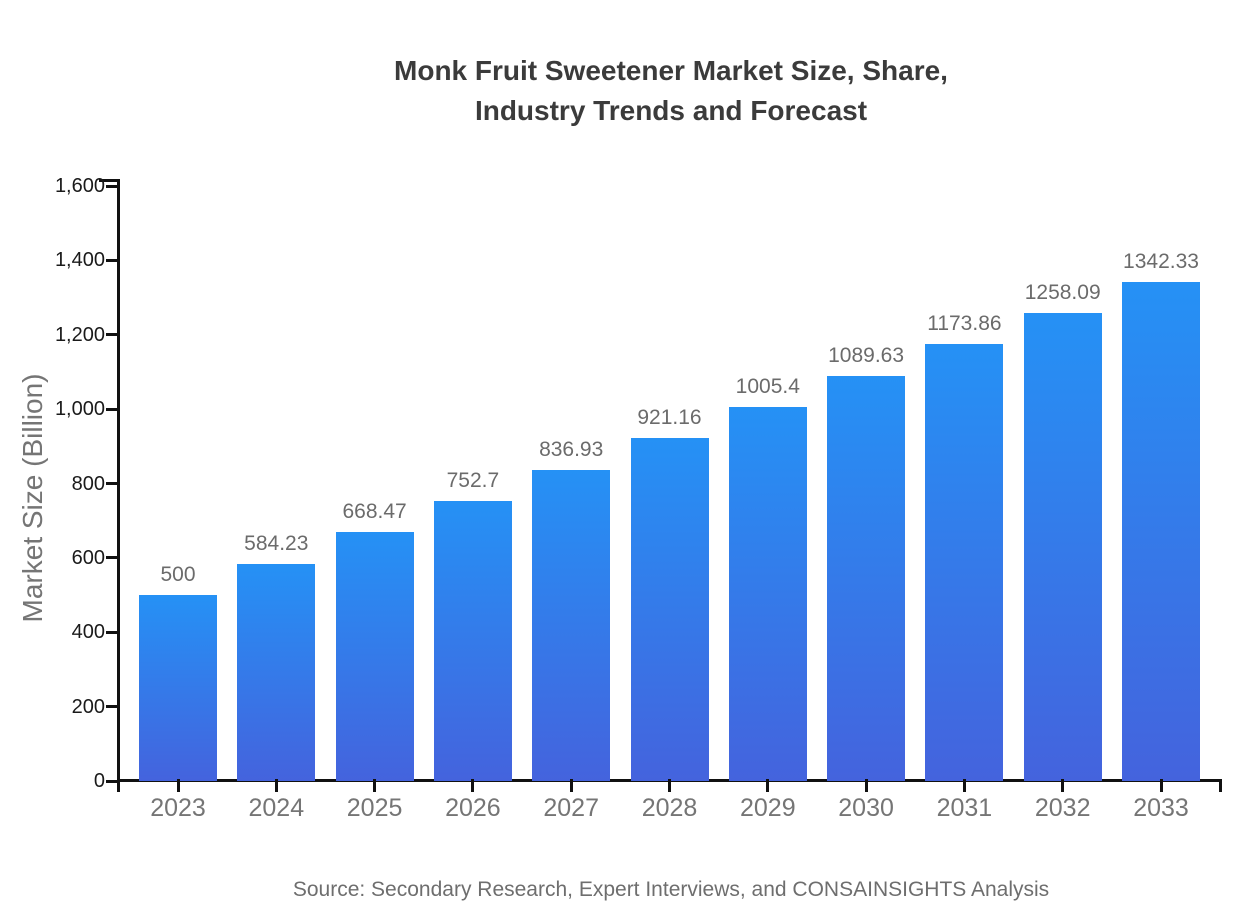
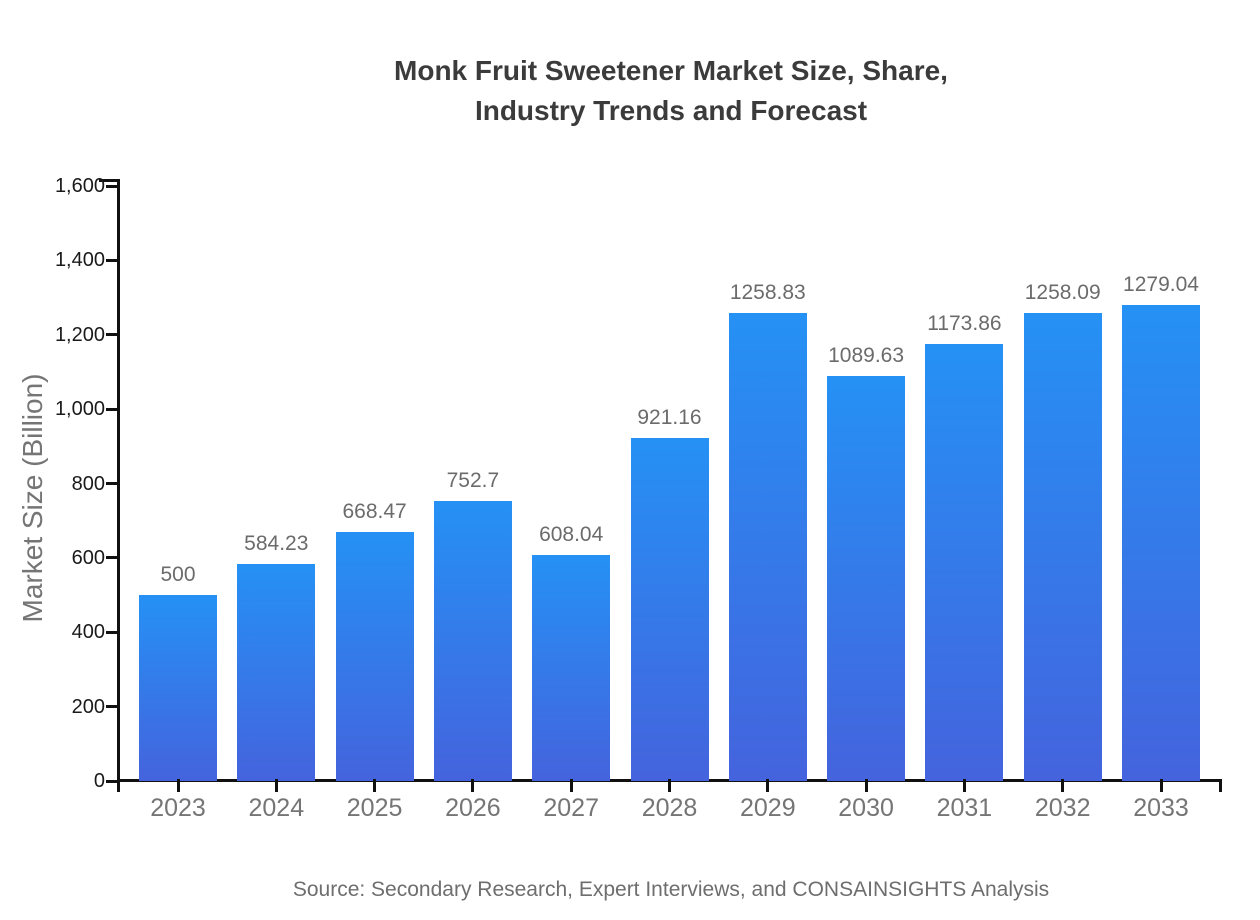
2027: 836.93 -> 608.04
2029: 1005.4 -> 1258.83
2033: 1342.33 -> 1279.04
